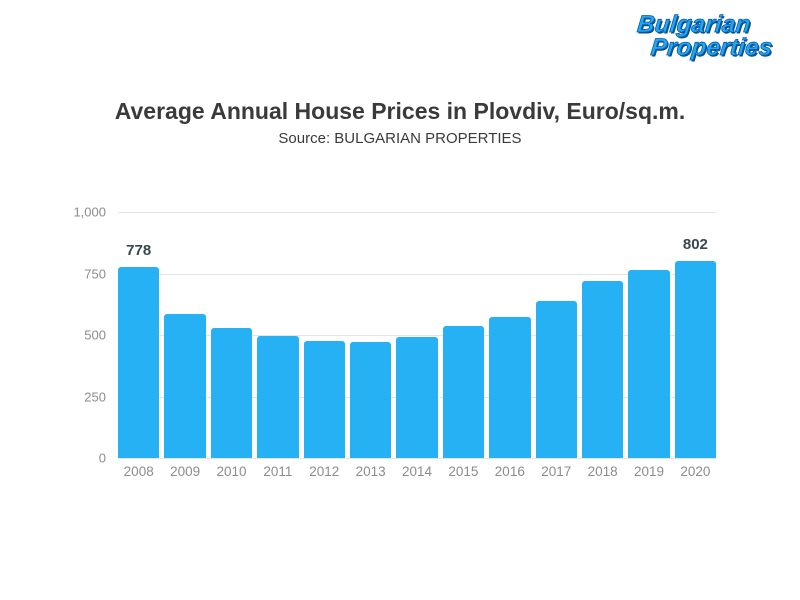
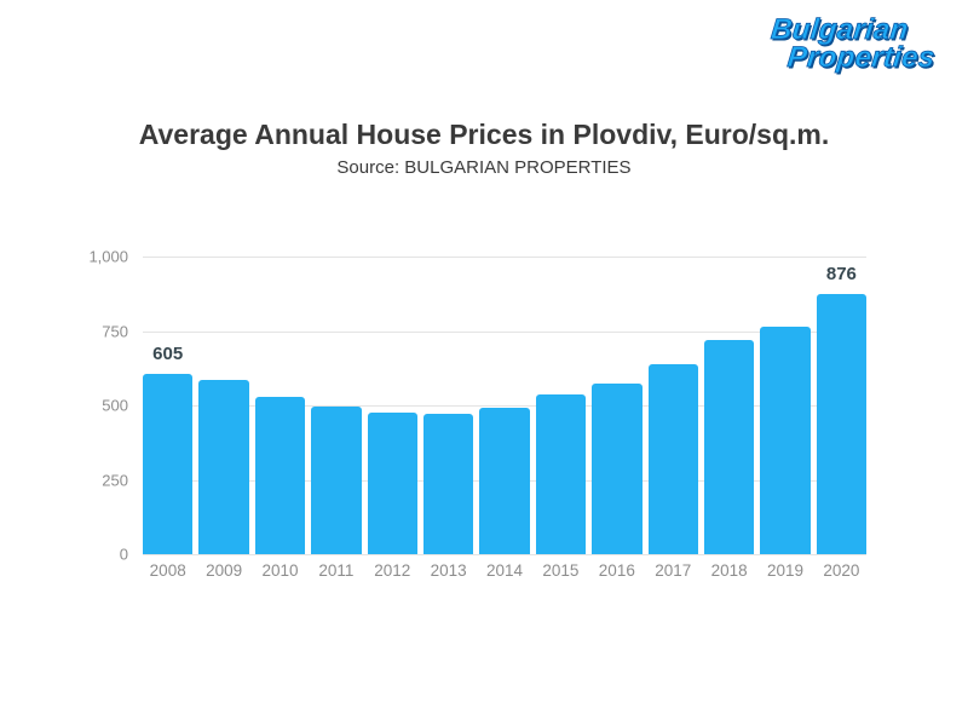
2008: 778 -> 605
2020: 802 -> 876
